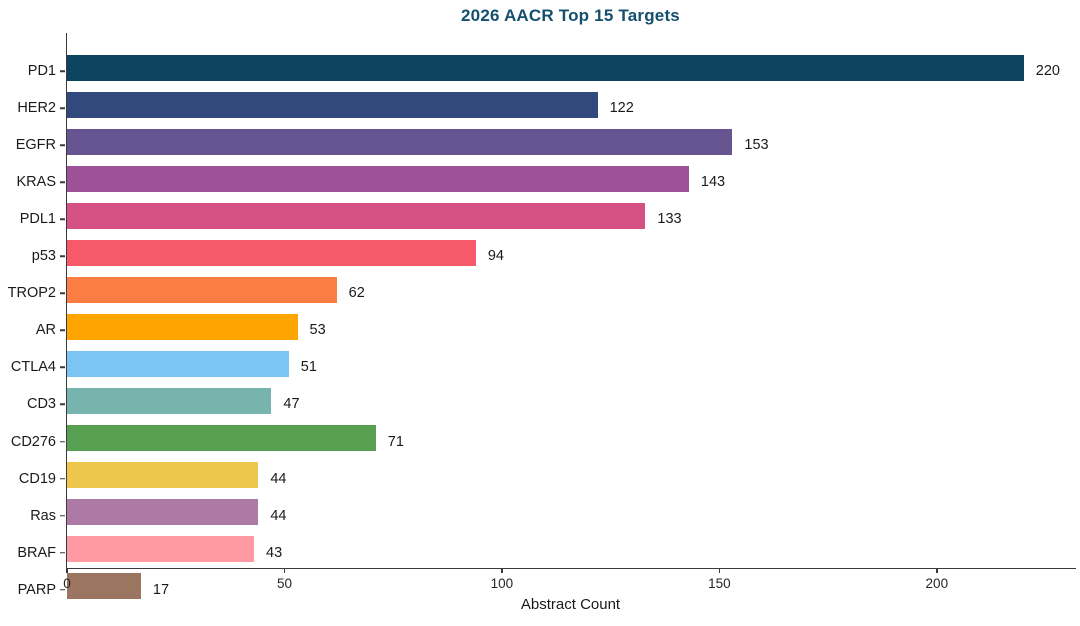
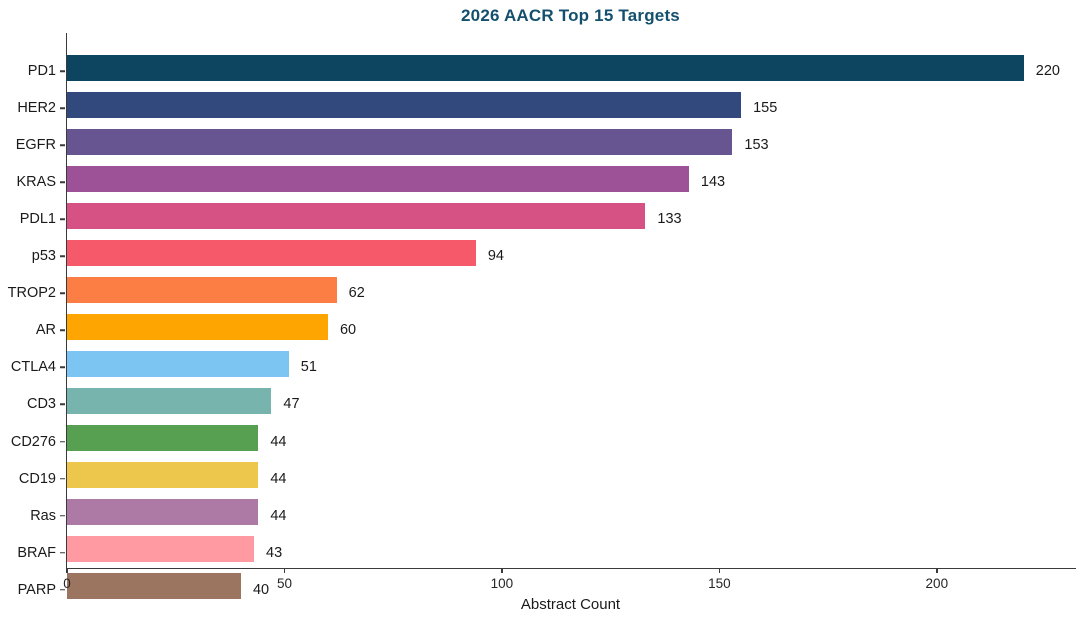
HER2: 122 -> 155
AR: 53 -> 60
CD276: 71 -> 44
PARP: 17 -> 40
